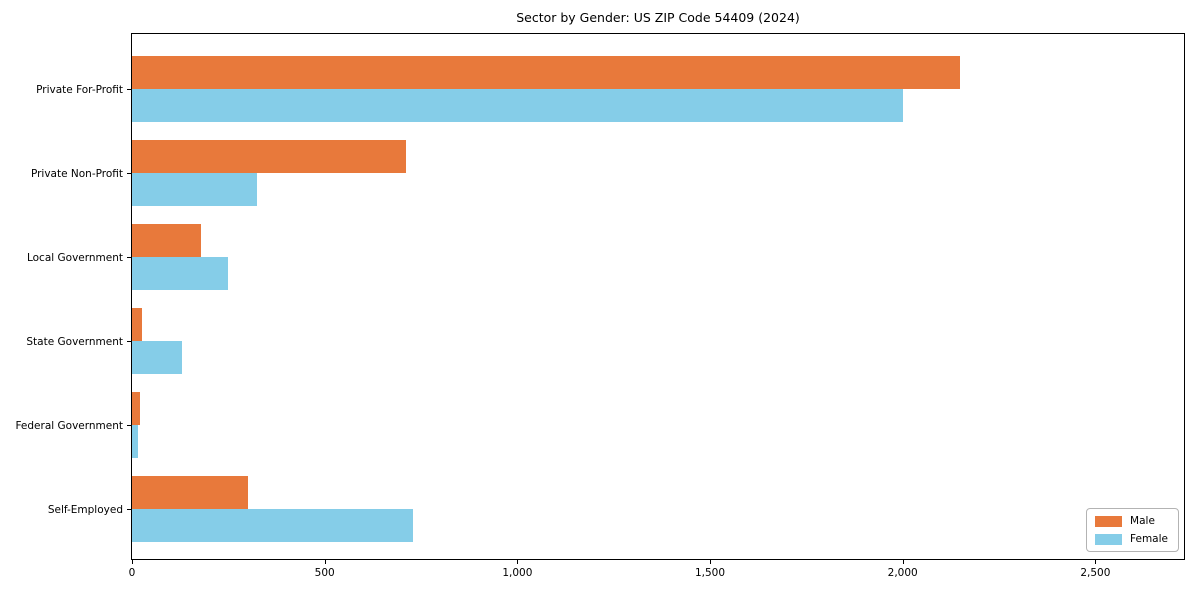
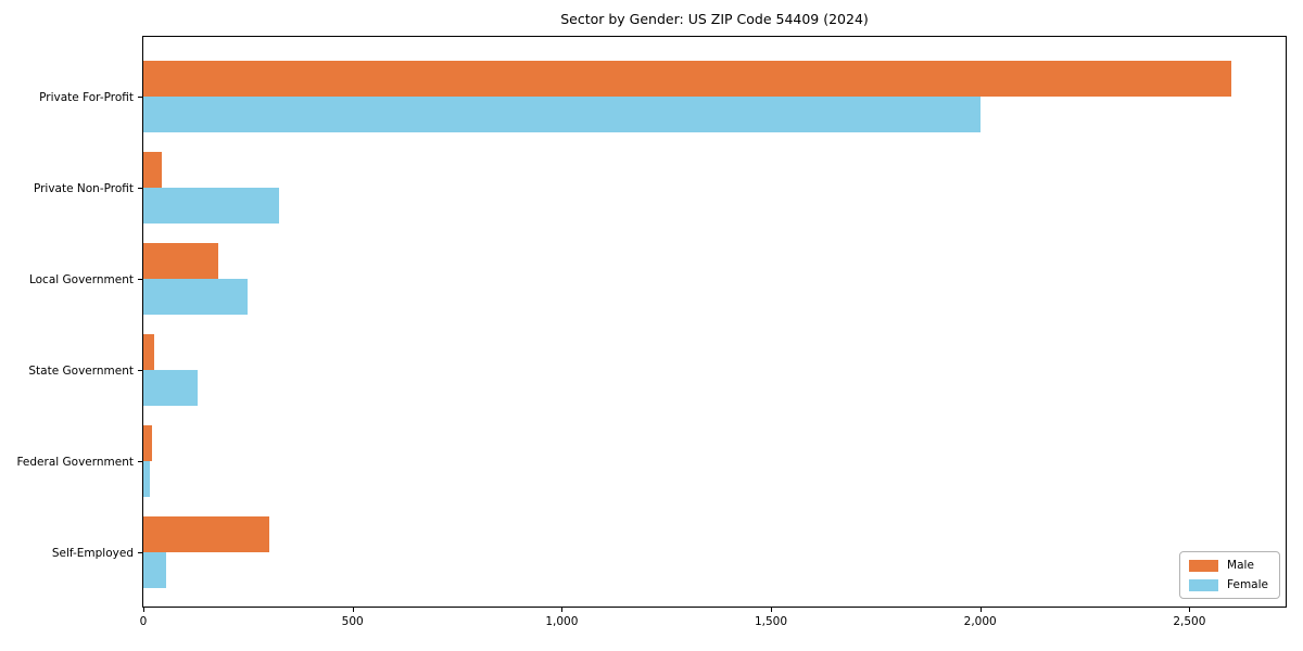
Male/Private For-Profit: 2150 -> 2600
Male/Private Non-Profit: 710 -> 40
Female/Self-Employed: 730 -> 60
